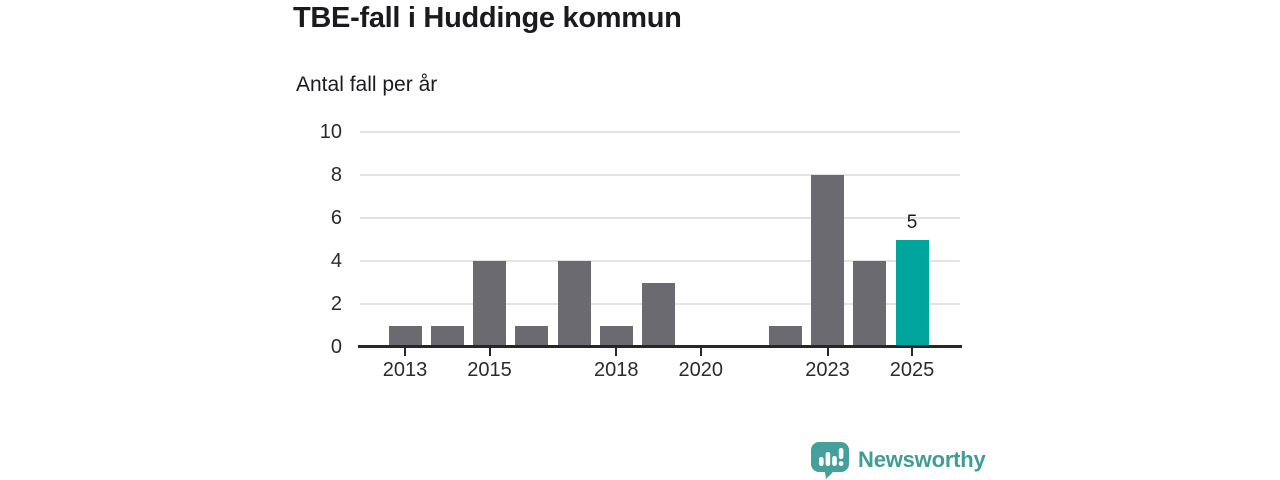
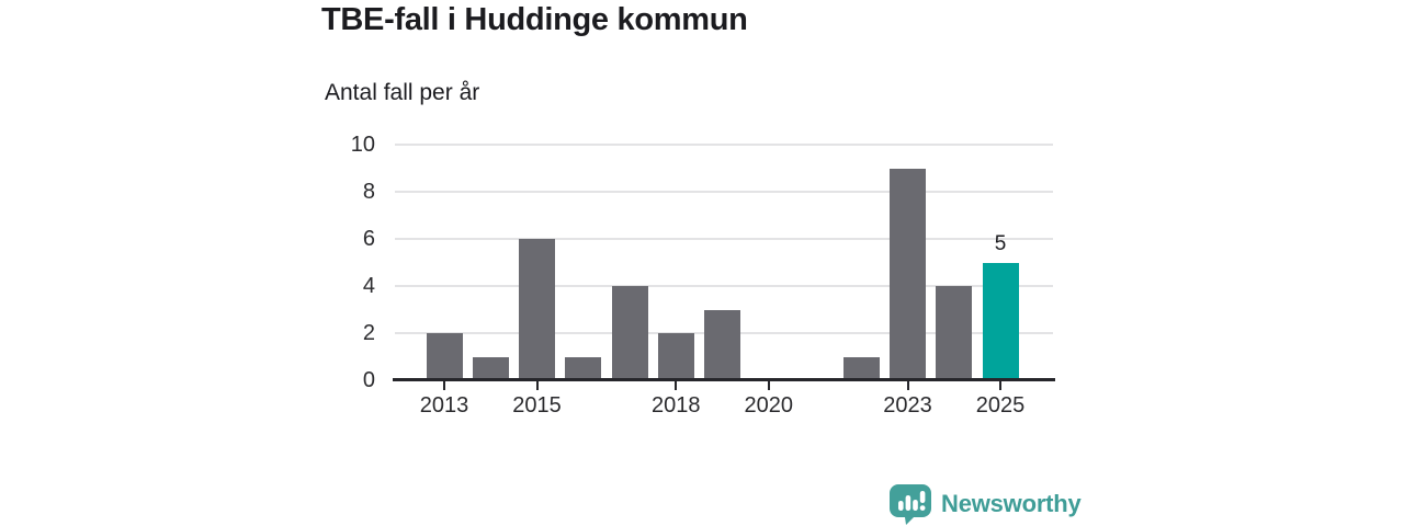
2013: 1 -> 2
2015: 4 -> 6
2018: 1 -> 2
2023: 8 -> 9
